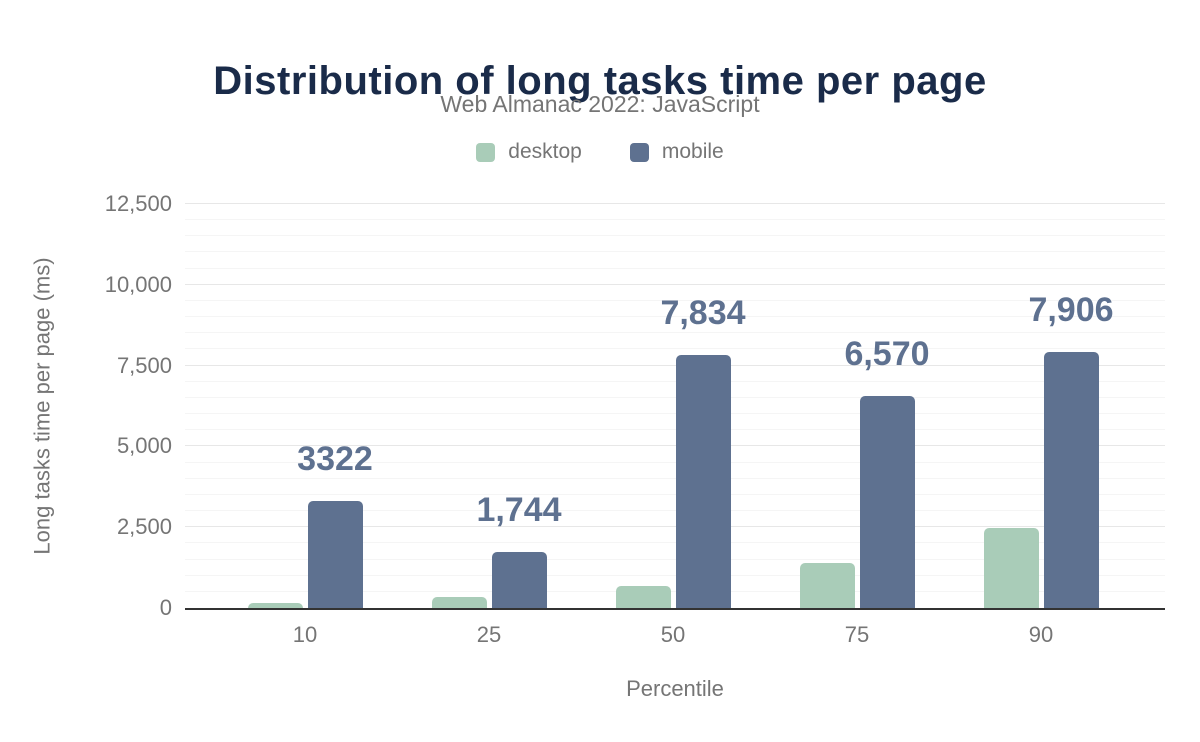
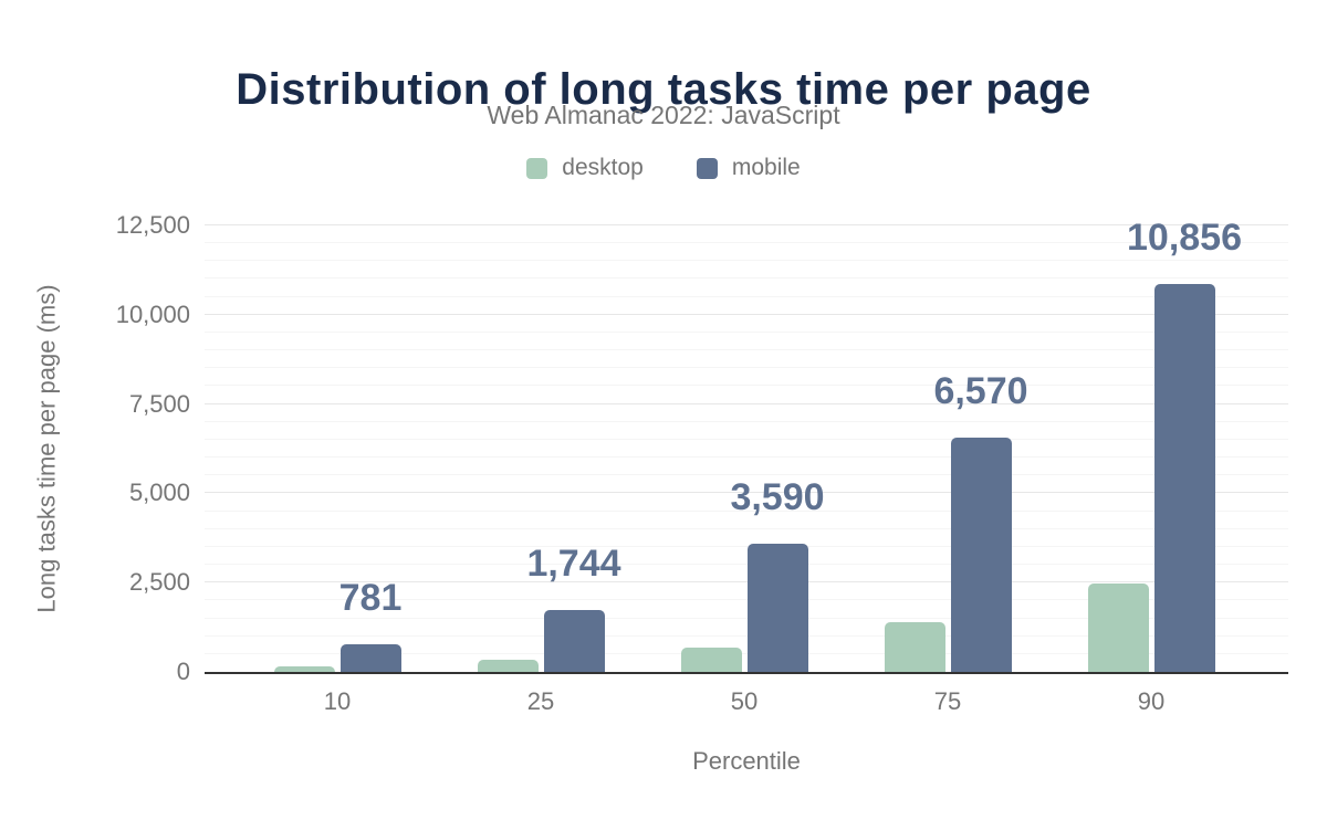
mobile/10: 3322 -> 781
mobile/50: 7,834 -> 3,590
mobile/90: 7,906 -> 10,856
